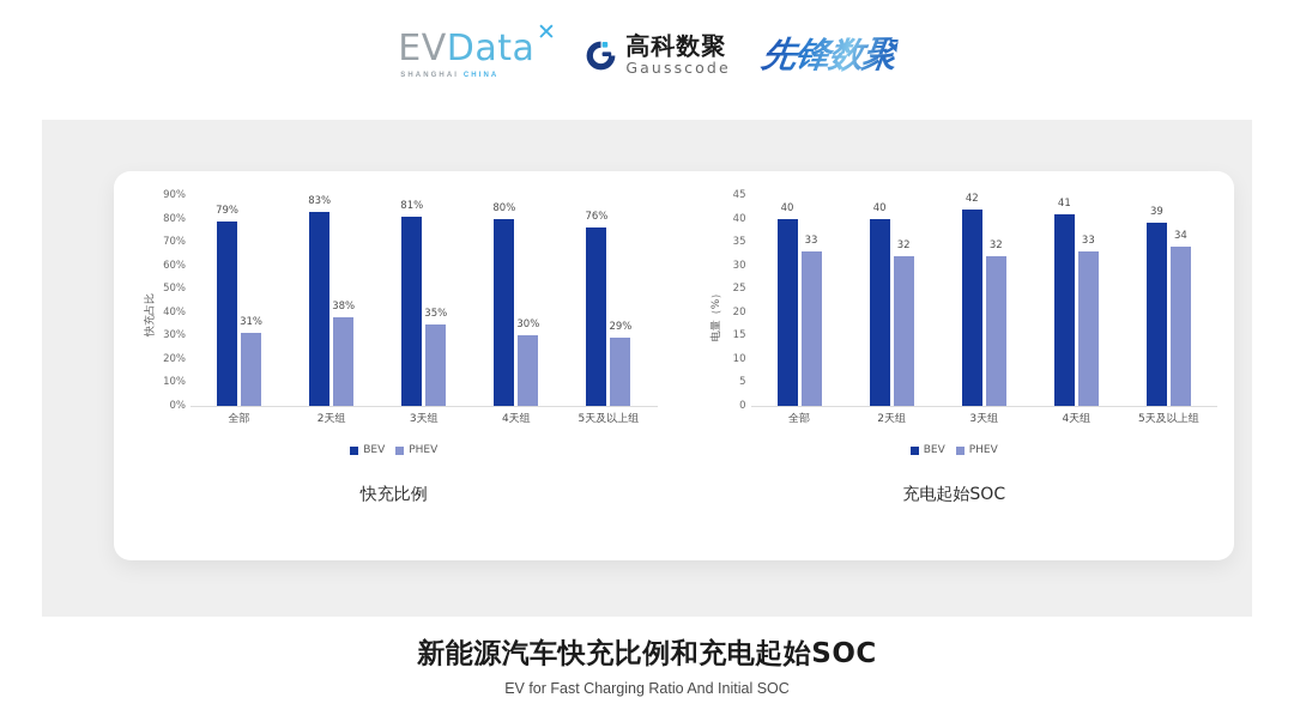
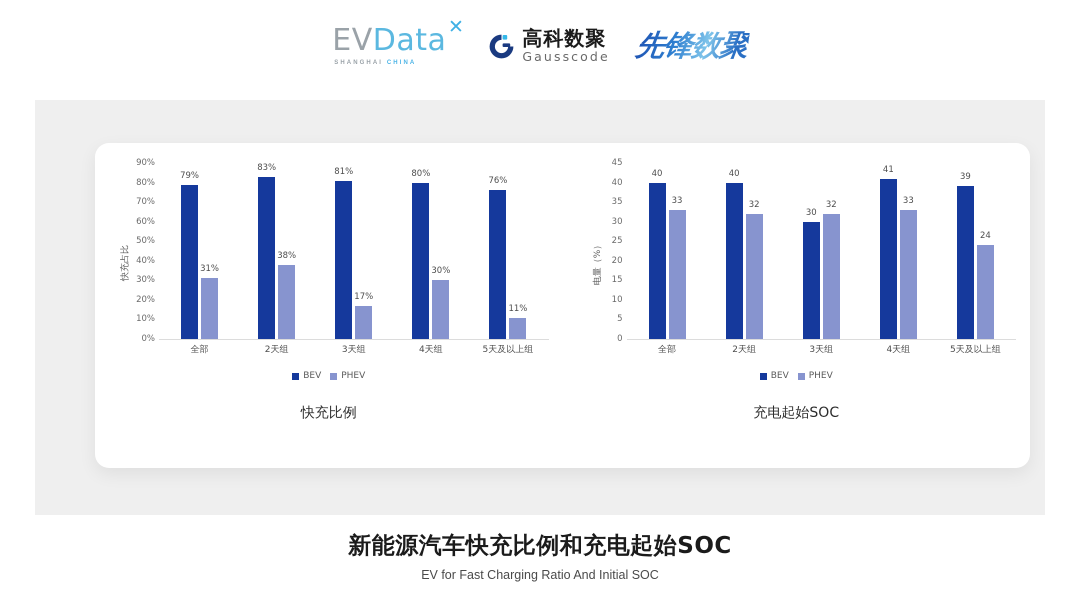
快充比例/PHEV/3天组: 35% -> 17%
快充比例/PHEV/5天及以上组: 29% -> 11%
充电起始SOC/BEV/3天组: 42 -> 30
充电起始SOC/PHEV/5天及以上组: 34 -> 24
